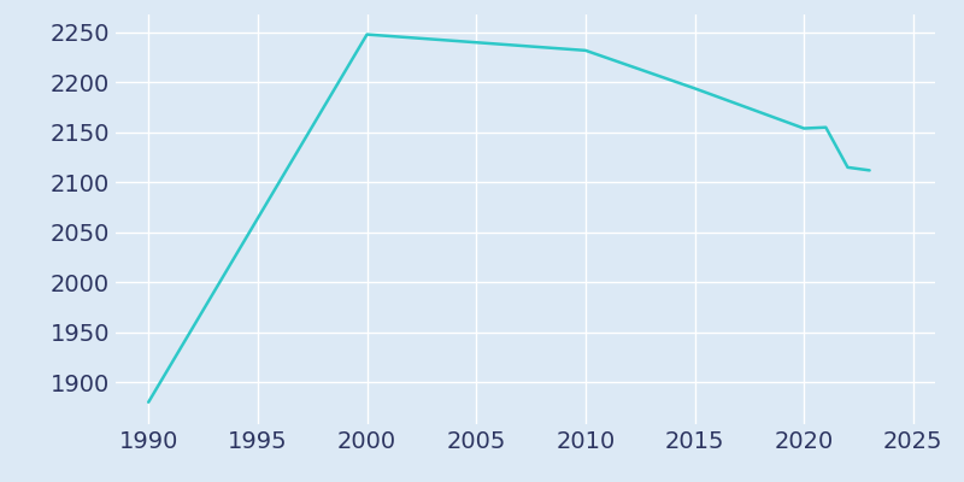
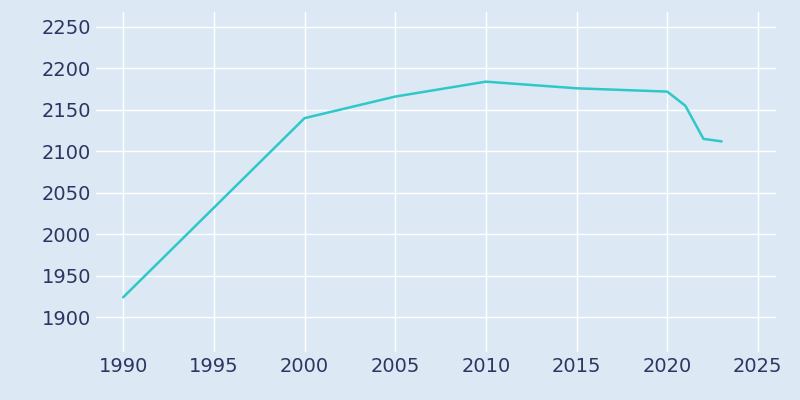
1990: 1880 -> 1924
2000: 2248 -> 2140
2005: 2240 -> 2166
2010: 2232 -> 2184
2015: 2194 -> 2176
2020: 2154 -> 2172
